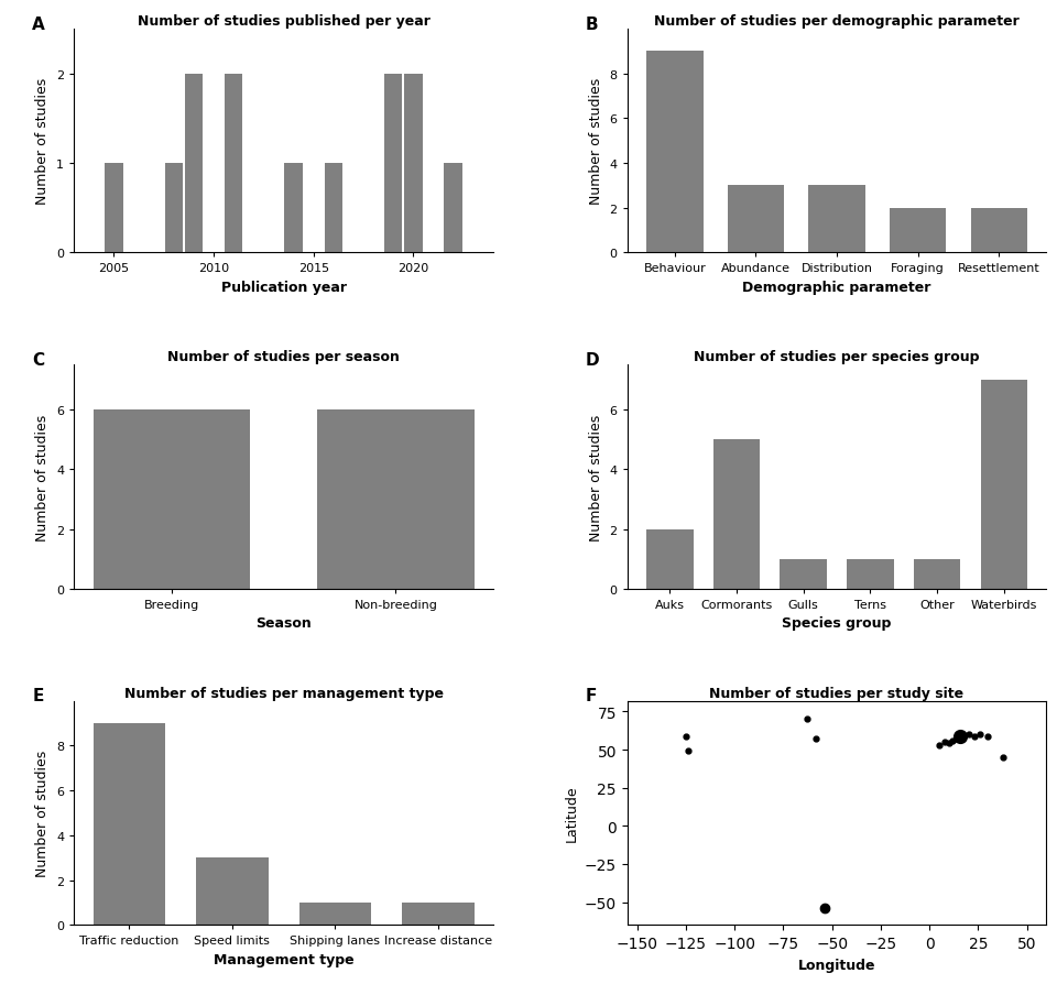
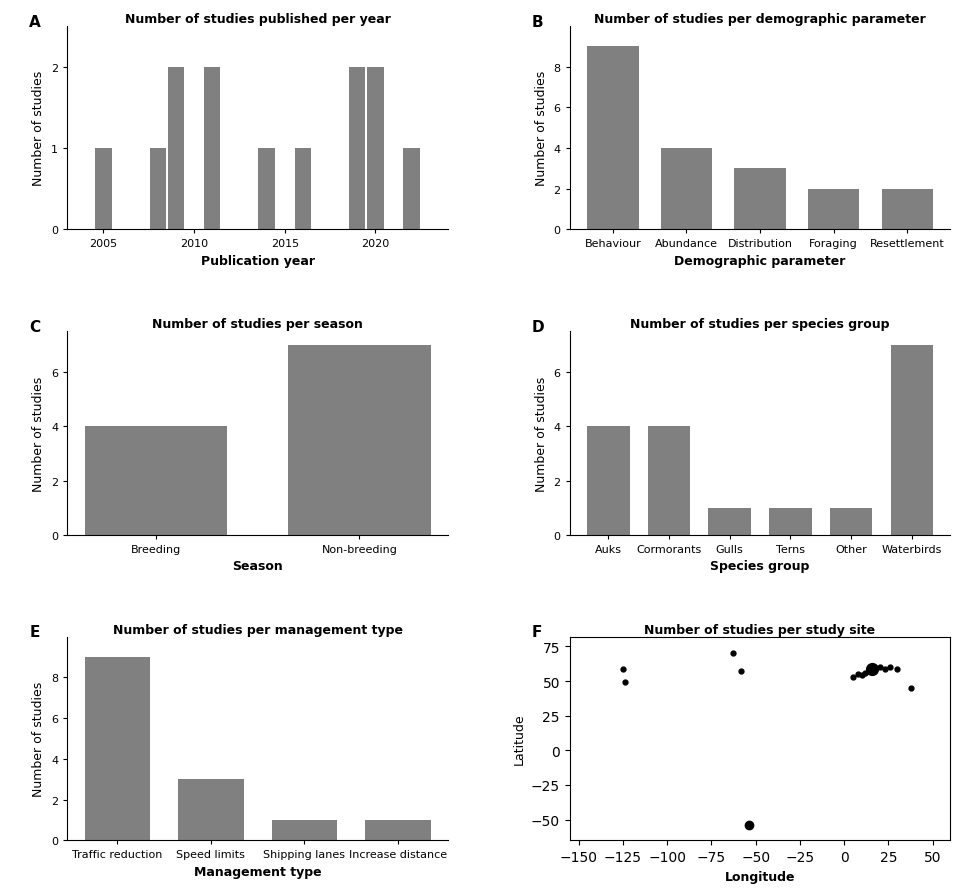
Number of studies per demographic parameter/Abundance: 3 -> 4
Number of studies per season/Breeding: 6 -> 4
Number of studies per season/Non-breeding: 6 -> 7
Number of studies per species group/Auks: 2 -> 4
Number of studies per species group/Cormorants: 5 -> 4
